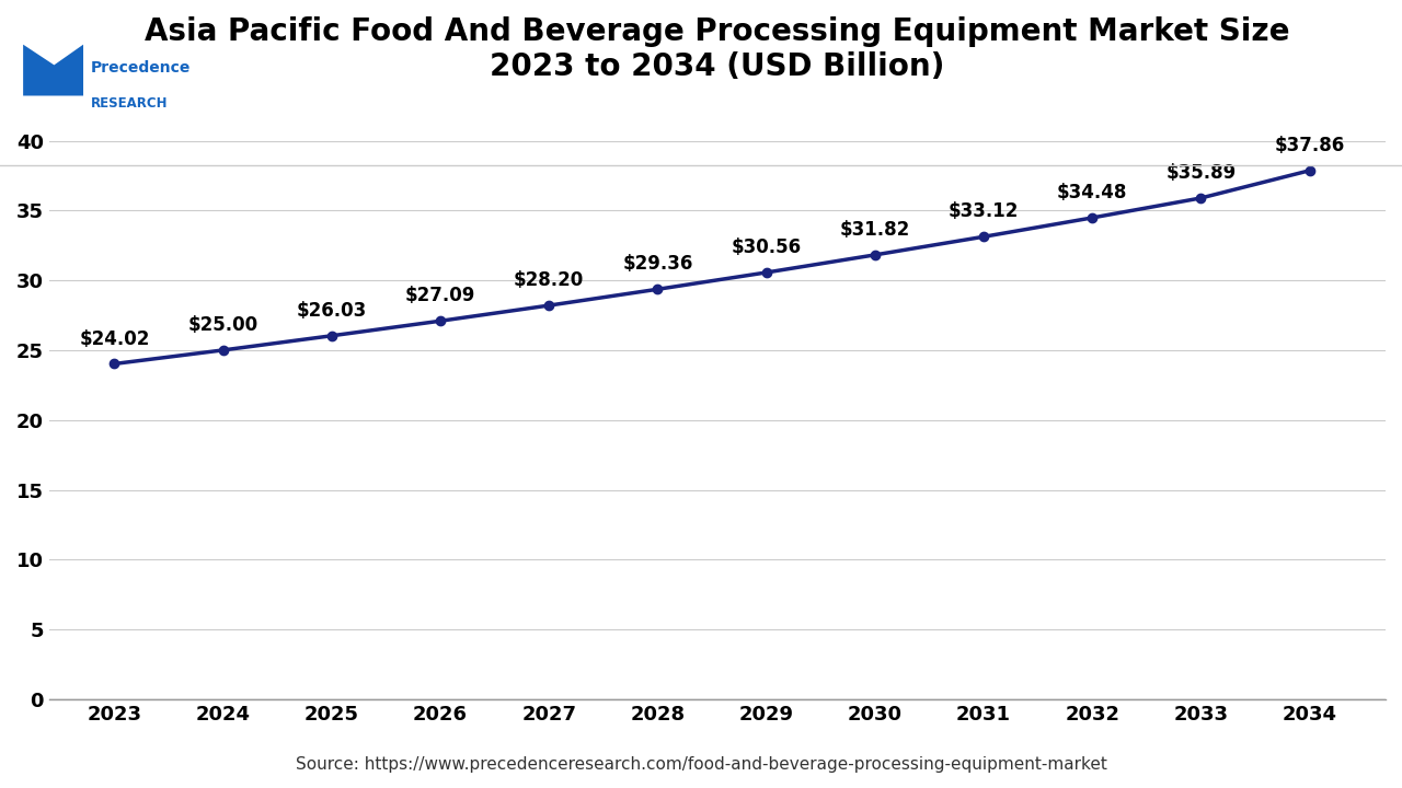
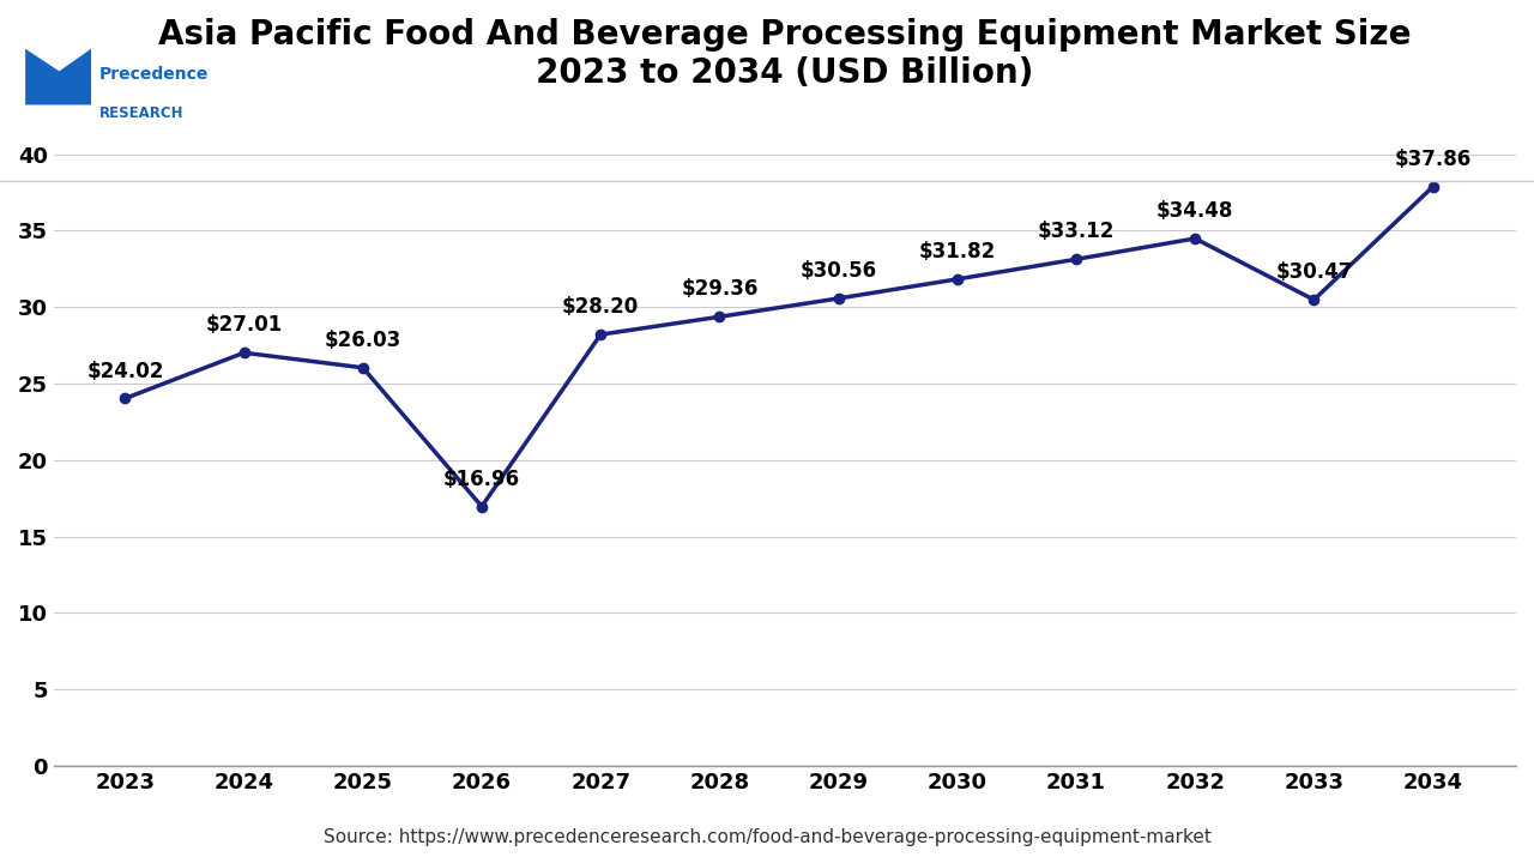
2024: $25.00 -> $27.01
2026: $27.09 -> $16.96
2033: $35.89 -> $30.47
